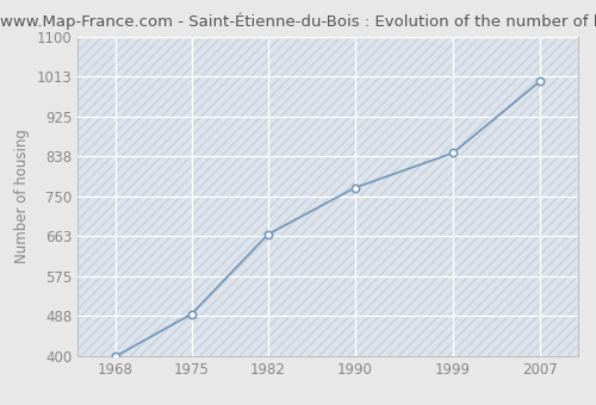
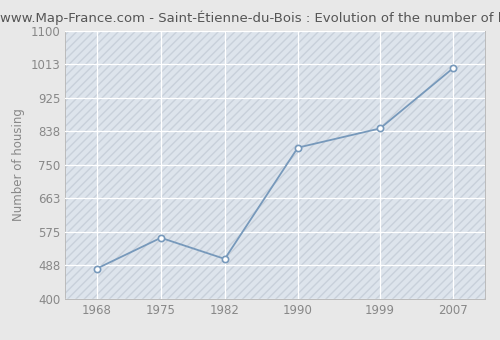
1968: 400 -> 480
1975: 493 -> 560
1982: 667 -> 505
1990: 769 -> 795
